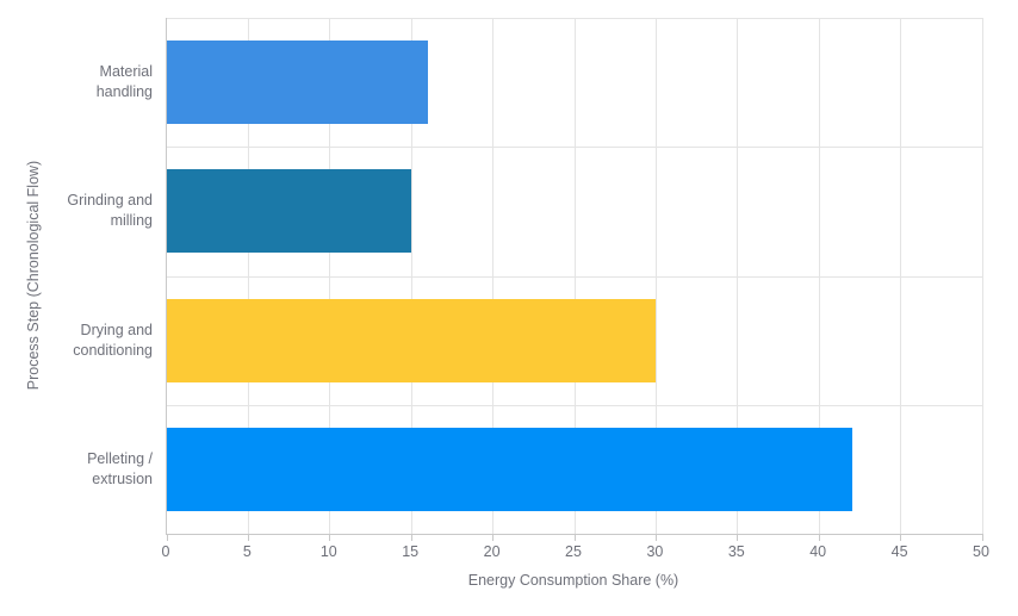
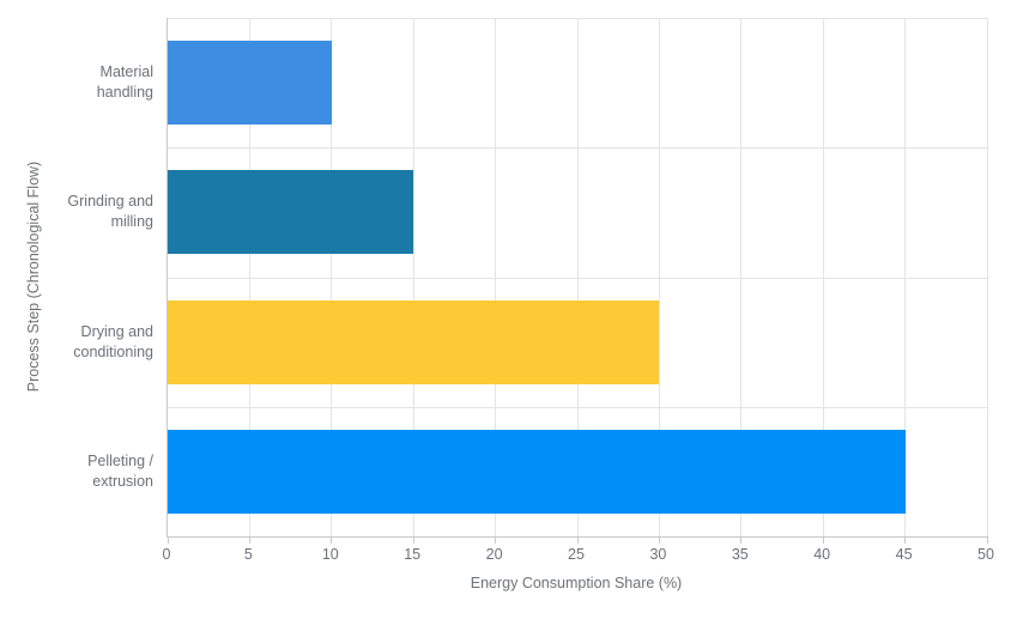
Material handling: 16 -> 10
Pelleting / extrusion: 42 -> 45
